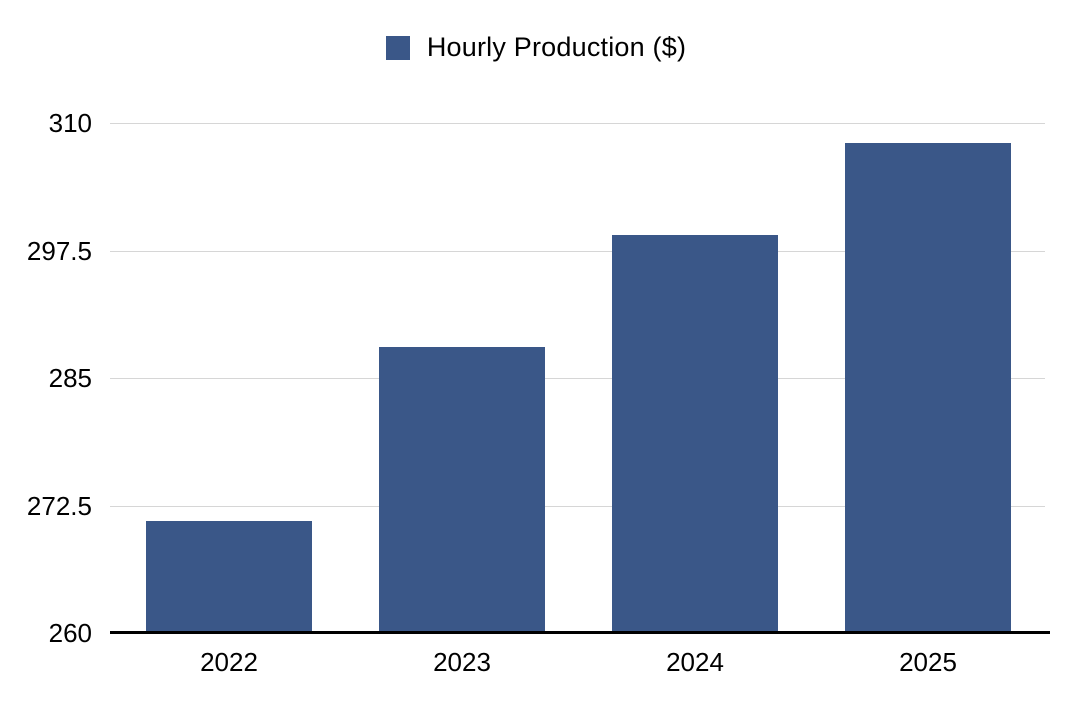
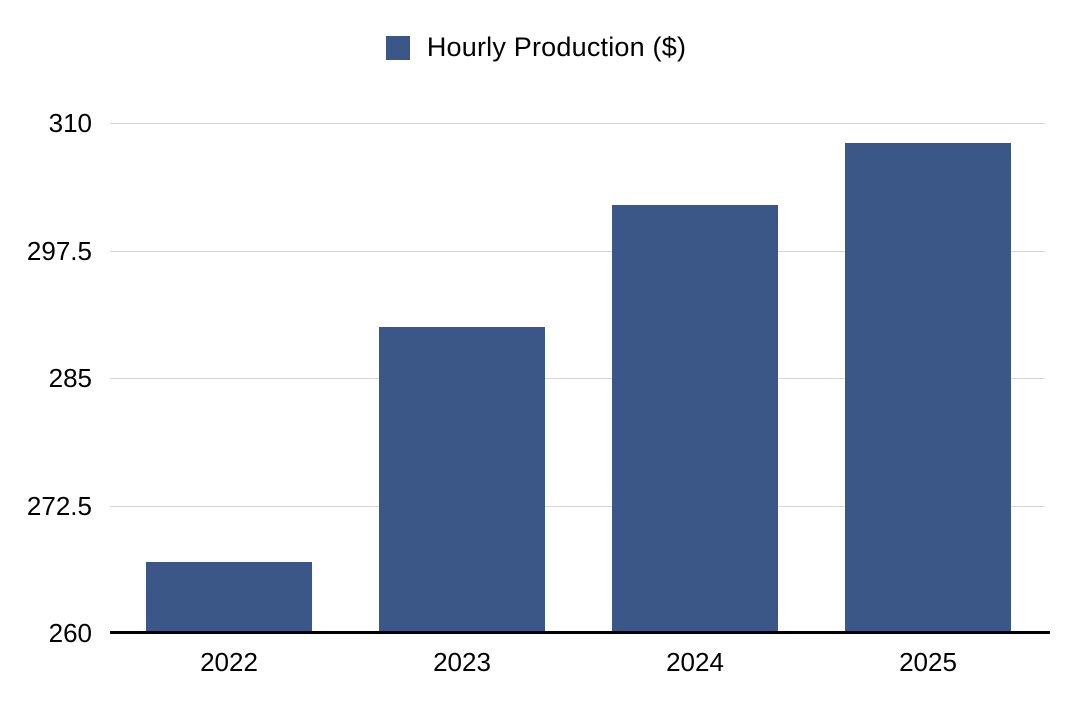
2022: 271 -> 267
2023: 288 -> 290
2024: 299 -> 302
